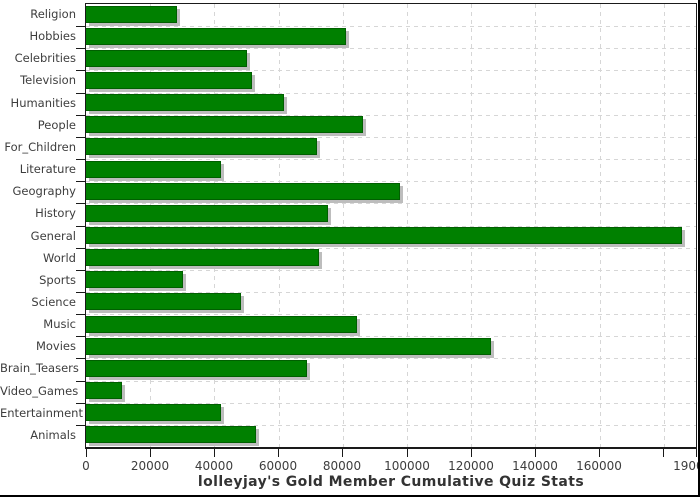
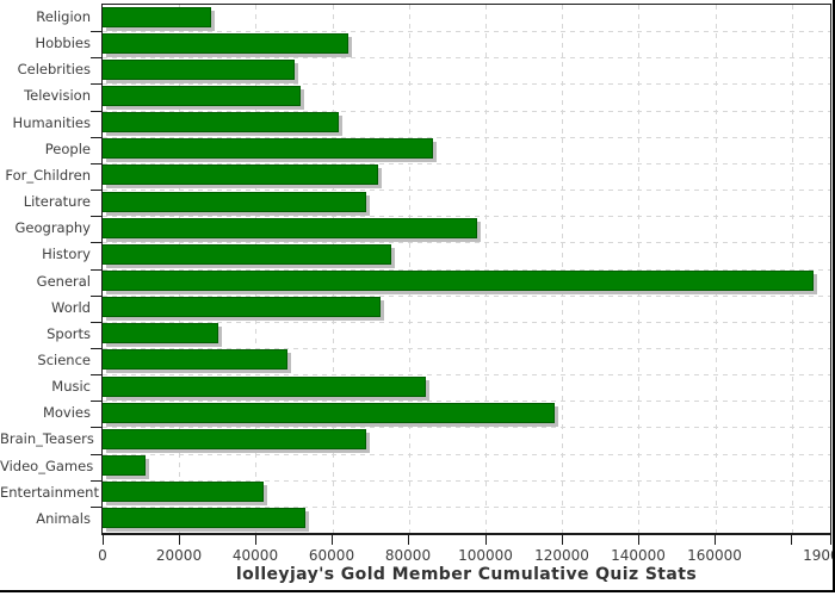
Hobbies: 81000 -> 64000
Literature: 42000 -> 69000
Movies: 126000 -> 118000
